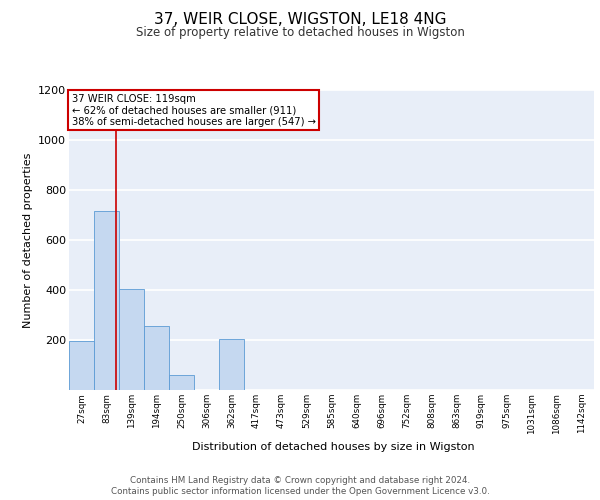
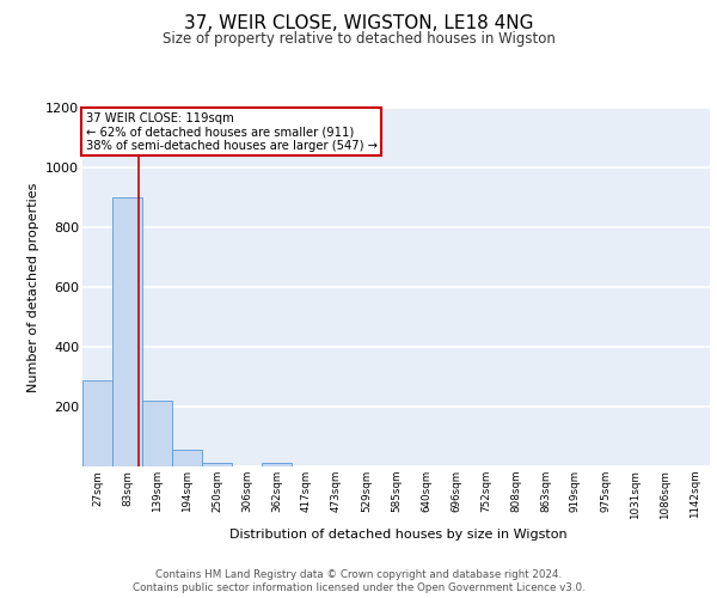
27sqm: 195 -> 290
83sqm: 715 -> 900
139sqm: 405 -> 220
194sqm: 255 -> 55
250sqm: 60 -> 12
362sqm: 205 -> 12
